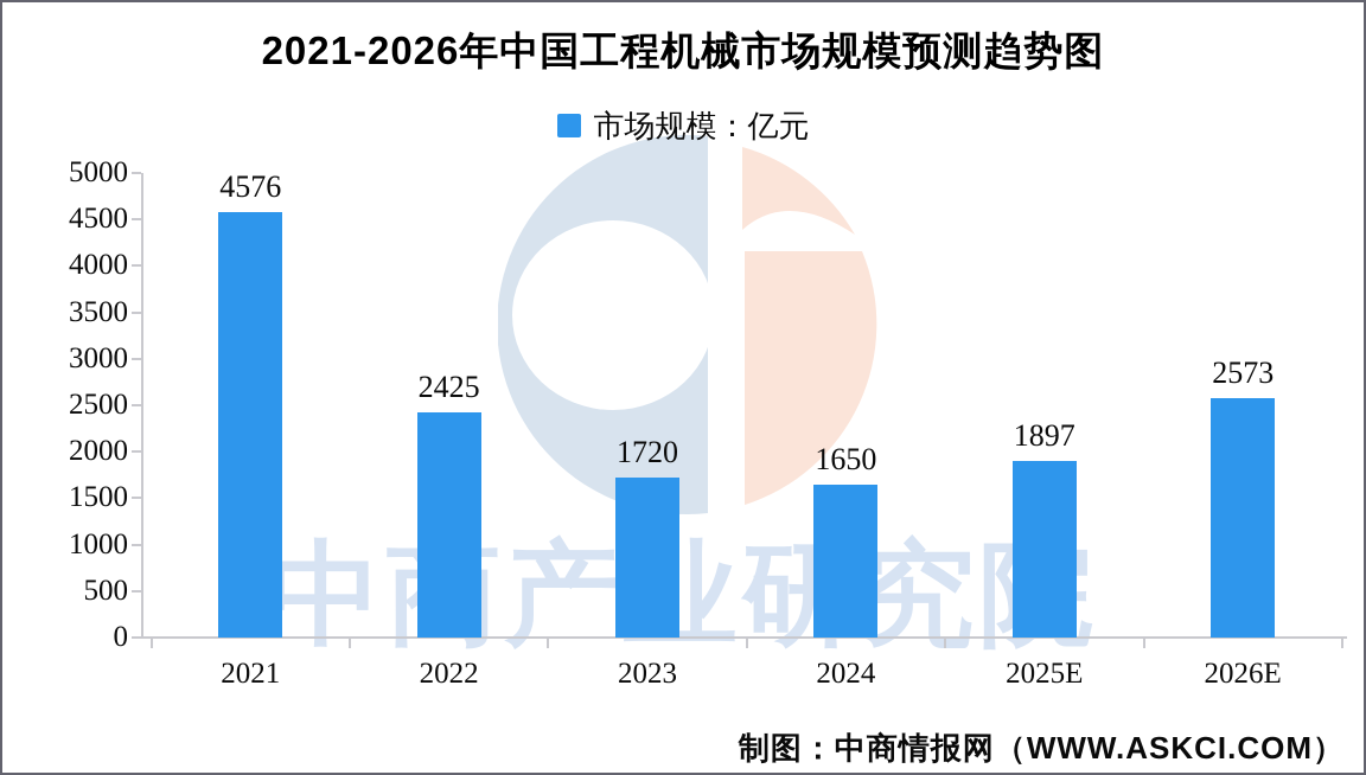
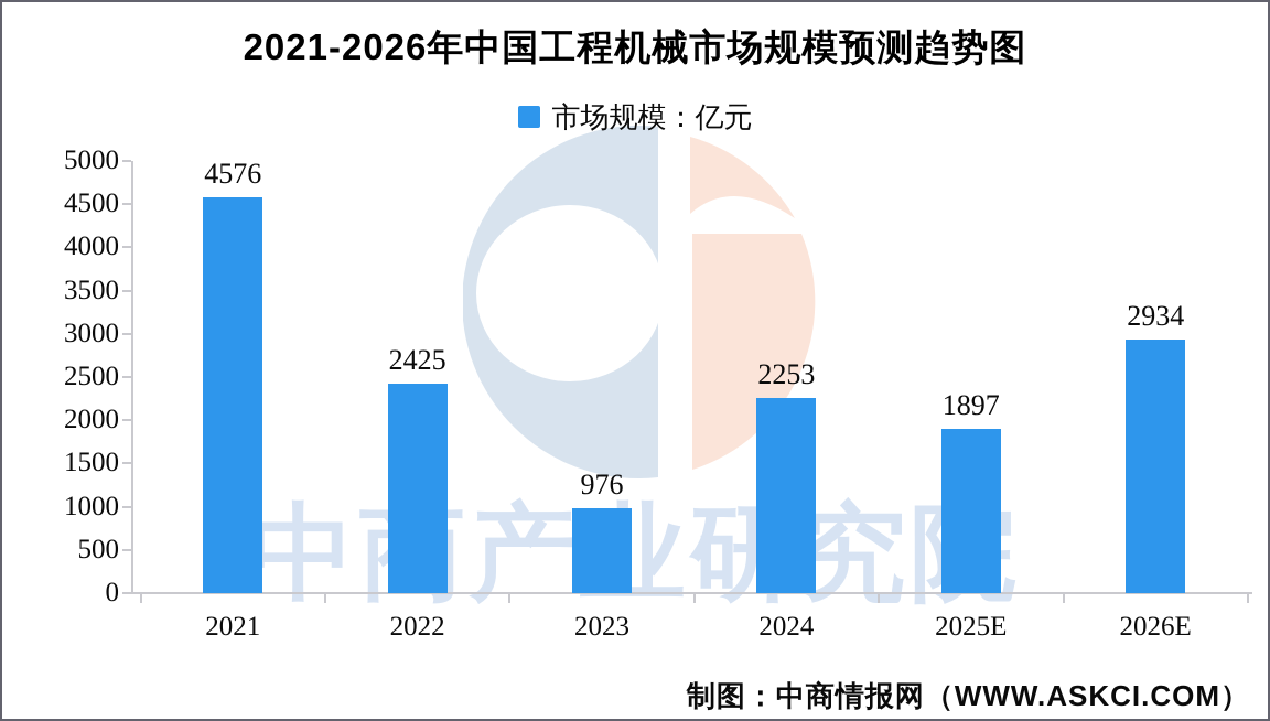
2023: 1720 -> 976
2024: 1650 -> 2253
2026E: 2573 -> 2934
